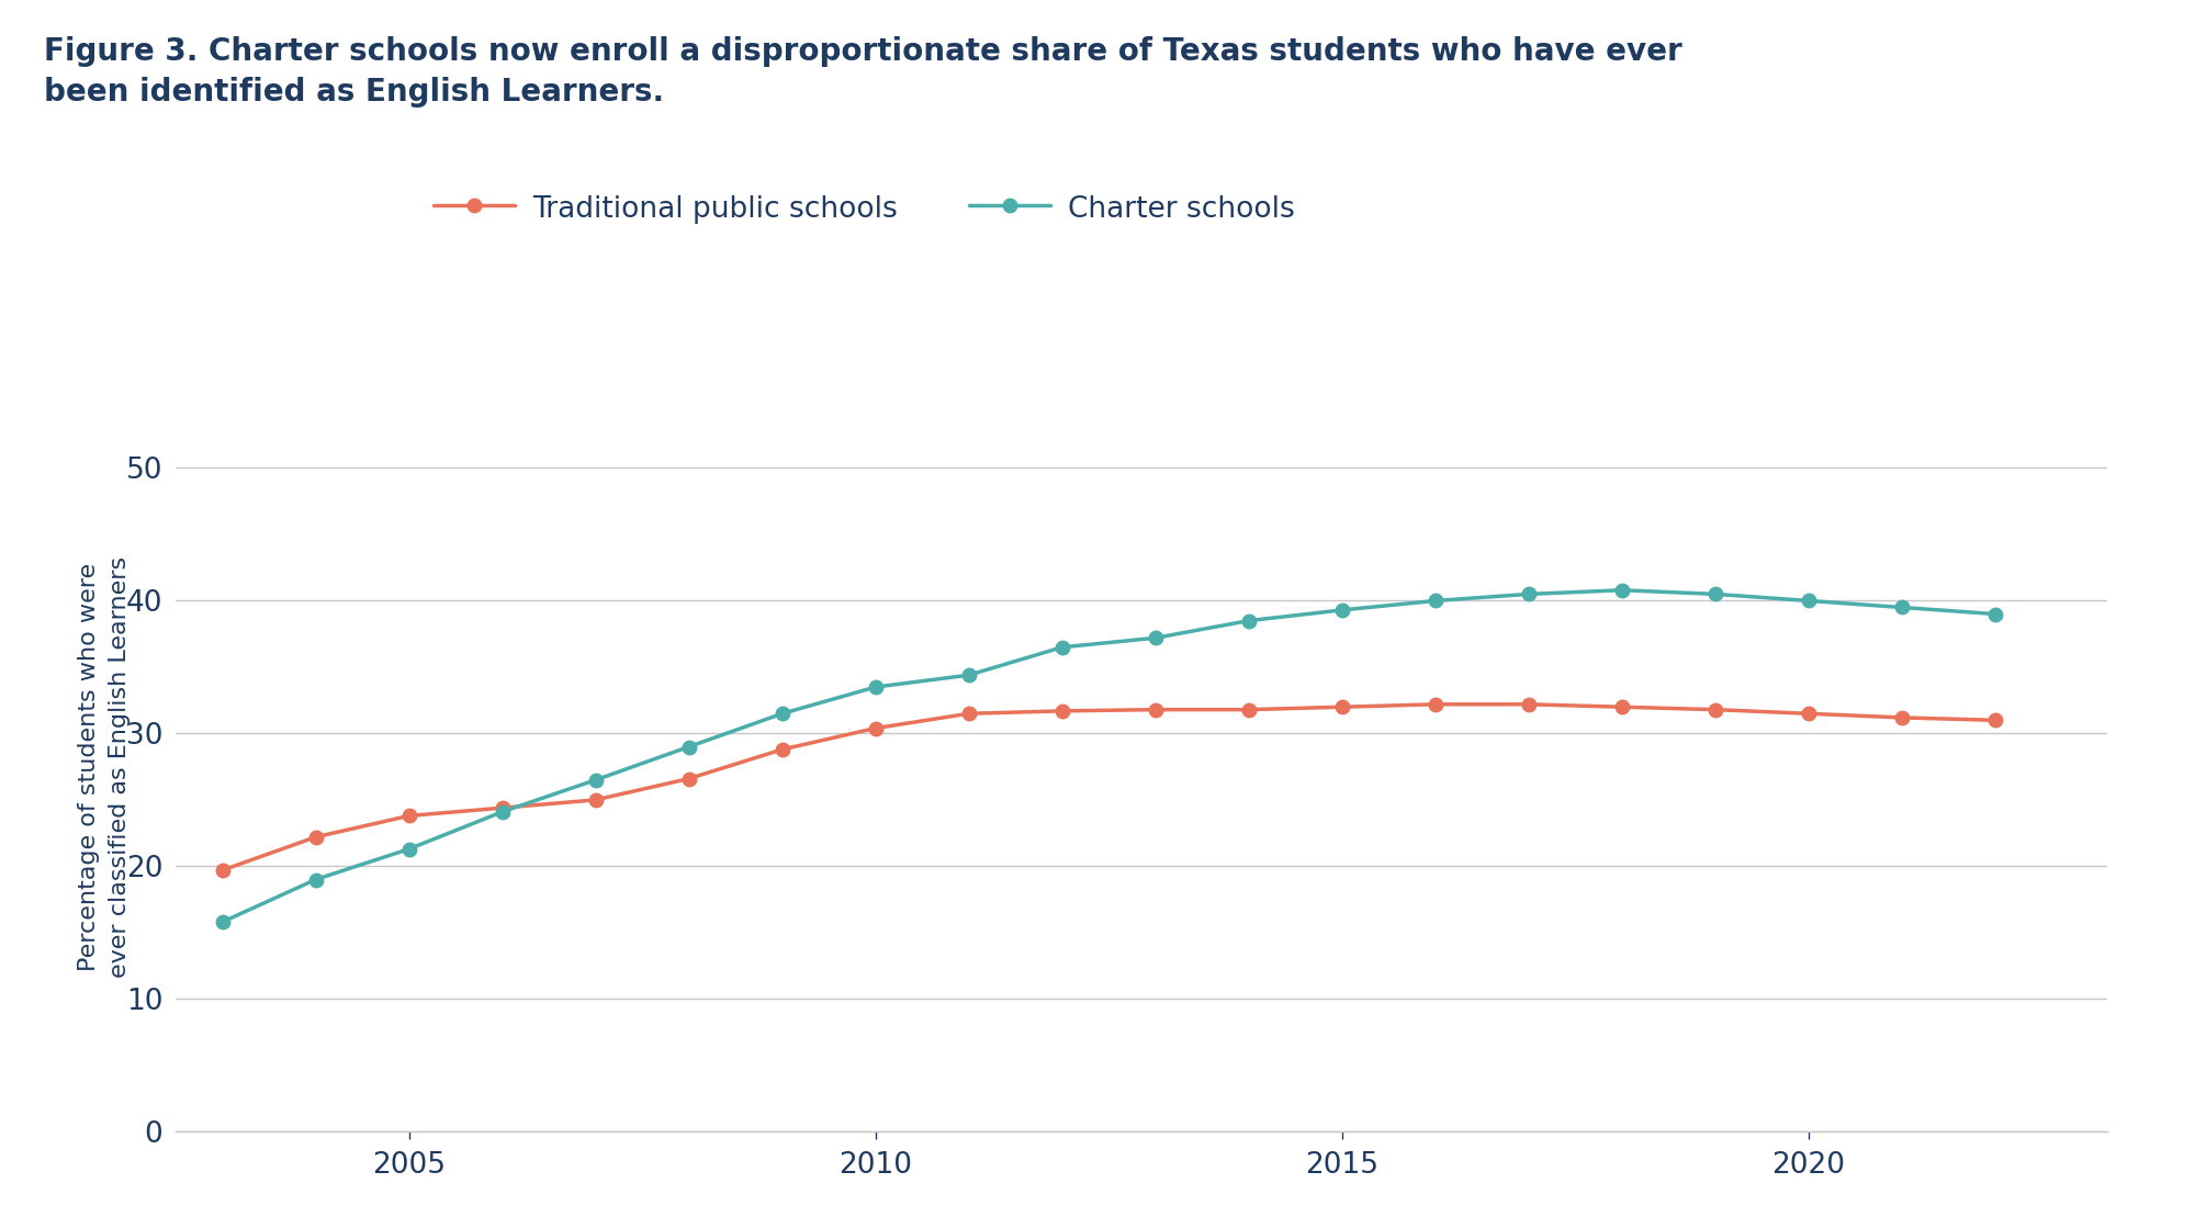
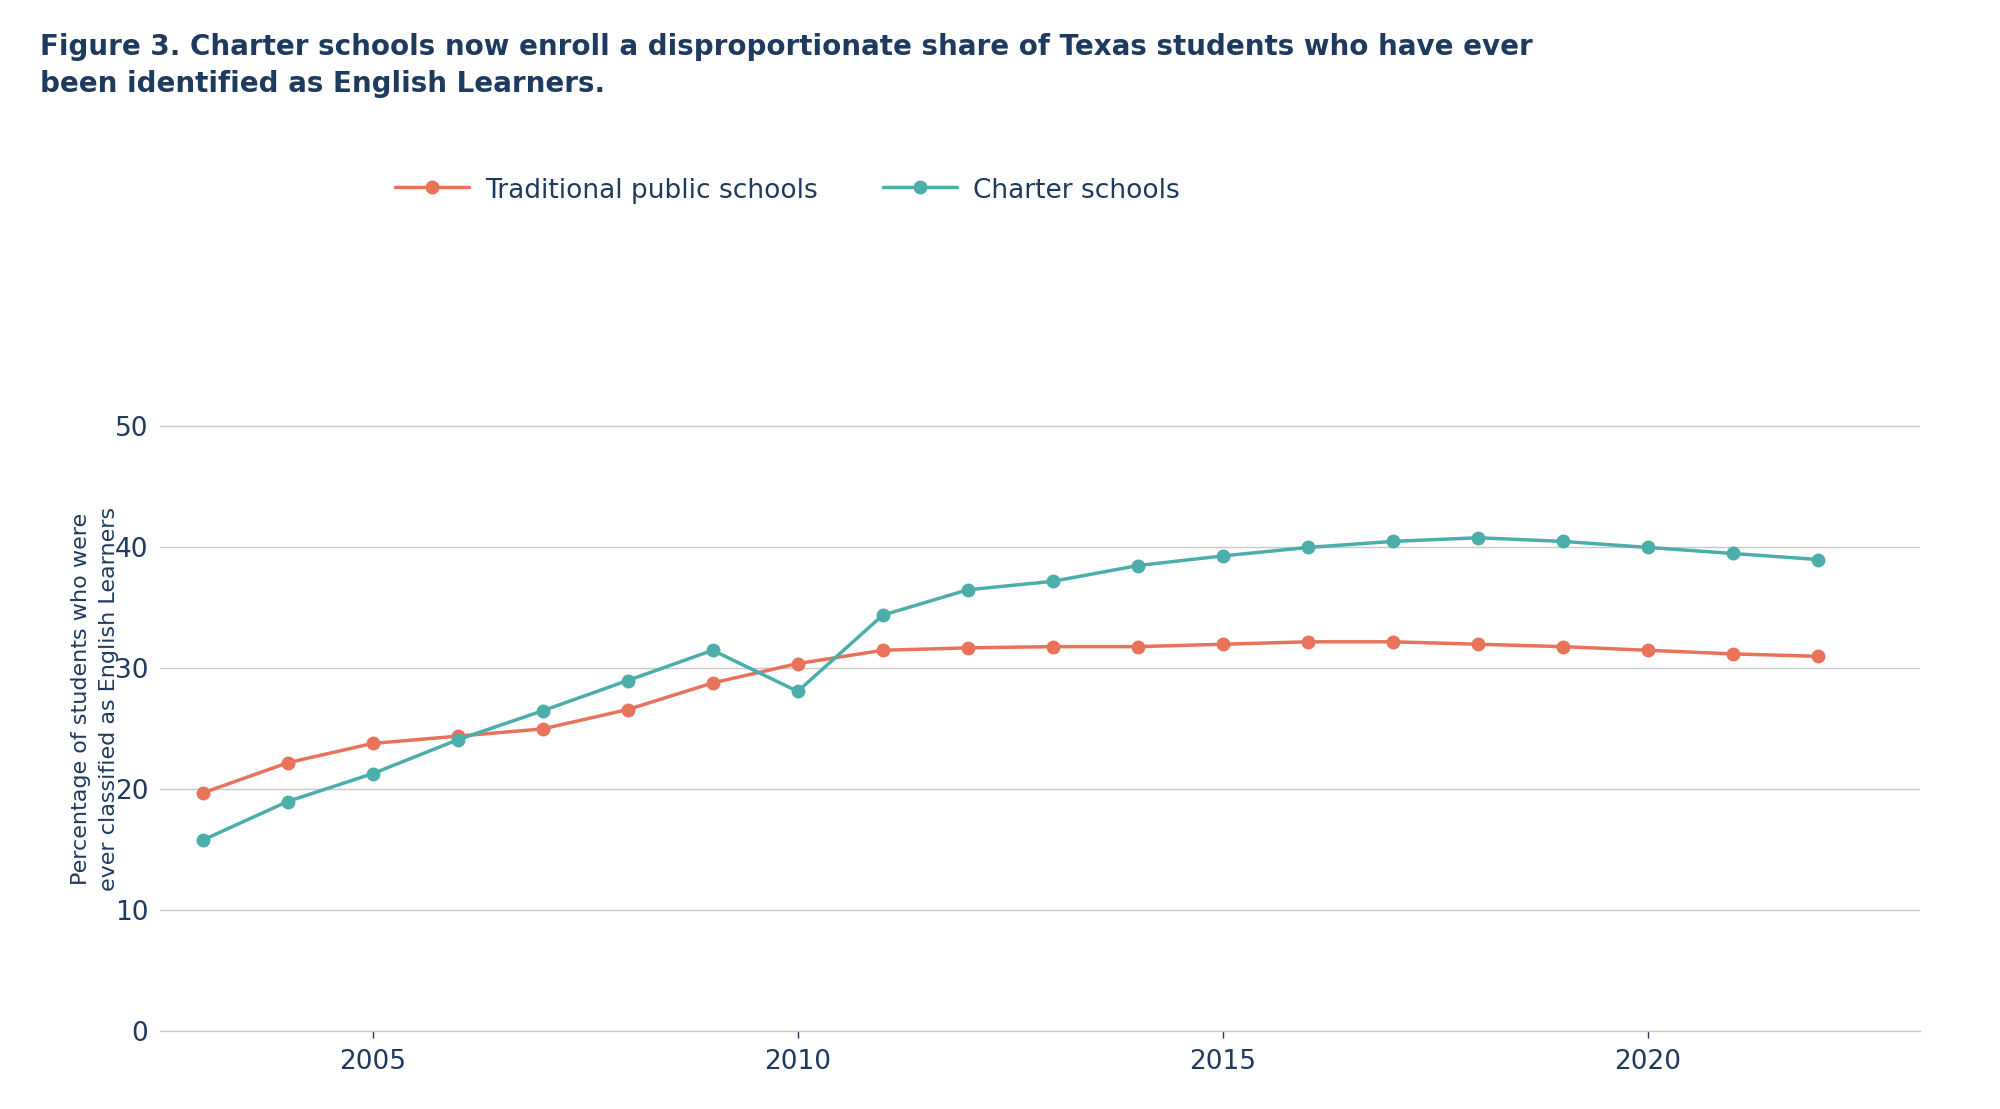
Charter schools/2010: 33.5 -> 28.1
